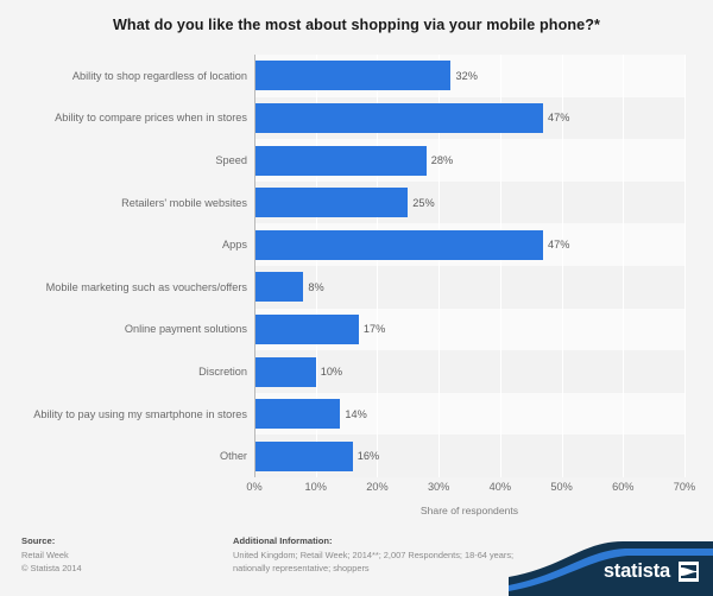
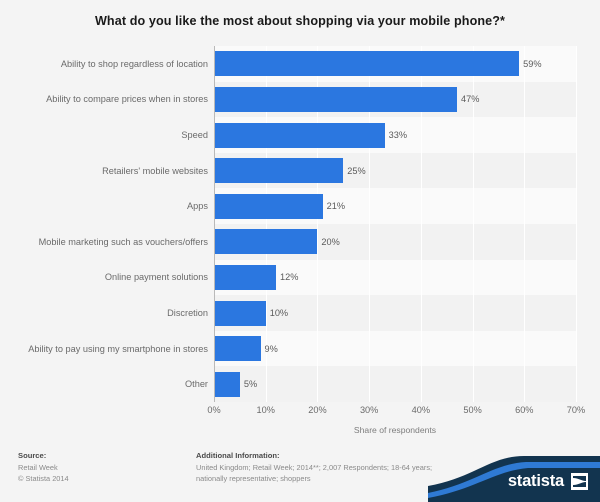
Ability to shop regardless of location: 32% -> 59%
Speed: 28% -> 33%
Apps: 47% -> 21%
Mobile marketing such as vouchers/offers: 8% -> 20%
Online payment solutions: 17% -> 12%
Ability to pay using my smartphone in stores: 14% -> 9%
Other: 16% -> 5%
